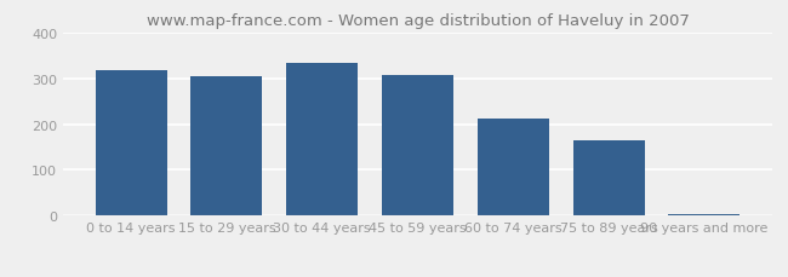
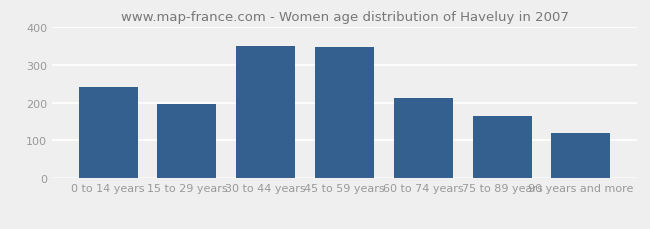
0 to 14 years: 318 -> 240
15 to 29 years: 303 -> 195
30 to 44 years: 332 -> 350
45 to 59 years: 306 -> 345
90 years and more: 5 -> 120
